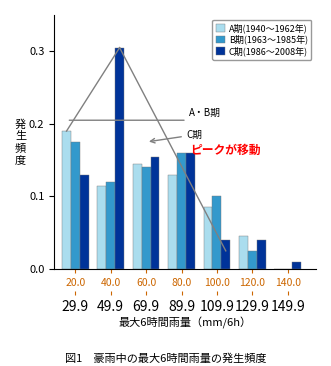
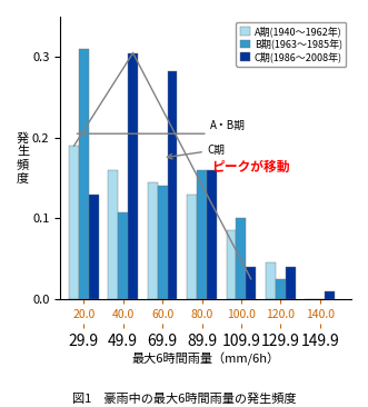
B期(1963～1985年)/20.0: 0.175 -> 0.310
A期(1940～1962年)/40.0: 0.115 -> 0.160
B期(1963～1985年)/40.0: 0.120 -> 0.108
C期(1986～2008年)/60.0: 0.155 -> 0.282
